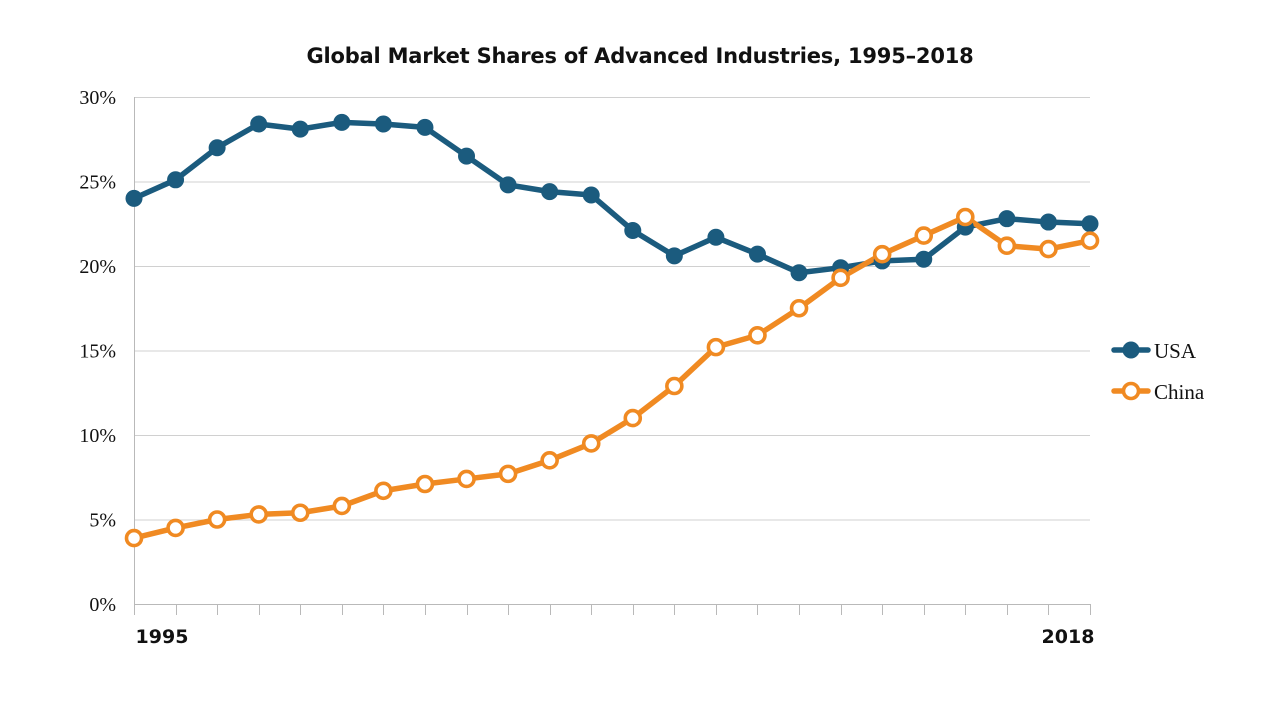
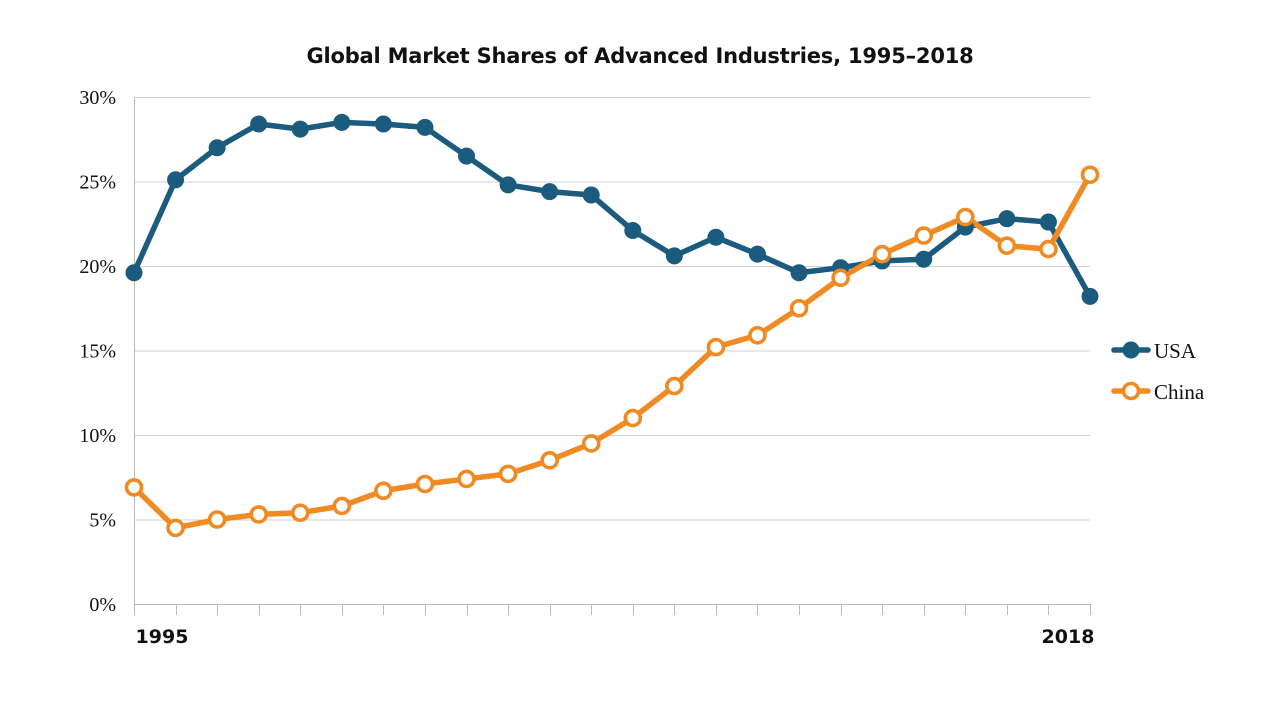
USA/1995: 24.0% -> 19.6%
China/1995: 3.9% -> 6.9%
USA/2018: 22.5% -> 18.2%
China/2018: 21.5% -> 25.4%
